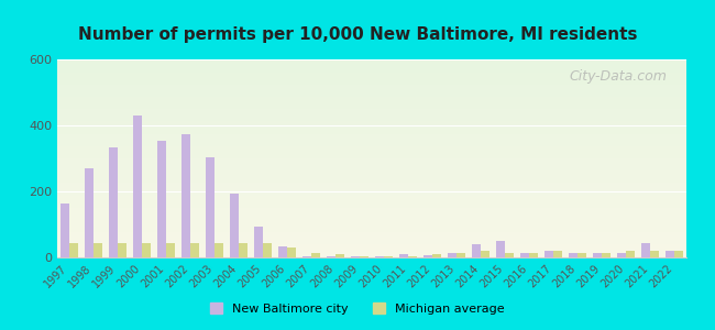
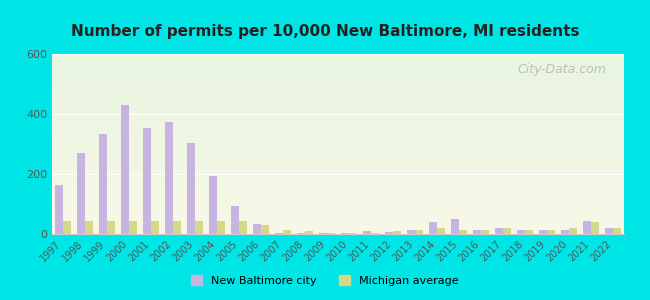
Michigan average/2021: 20 -> 40
